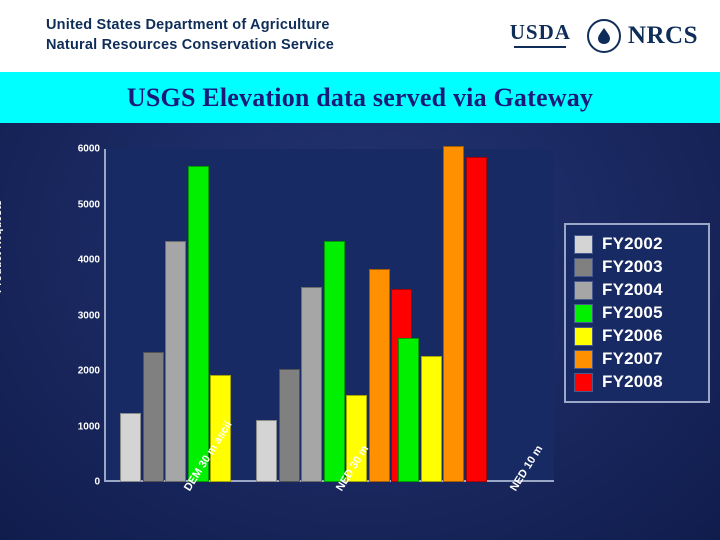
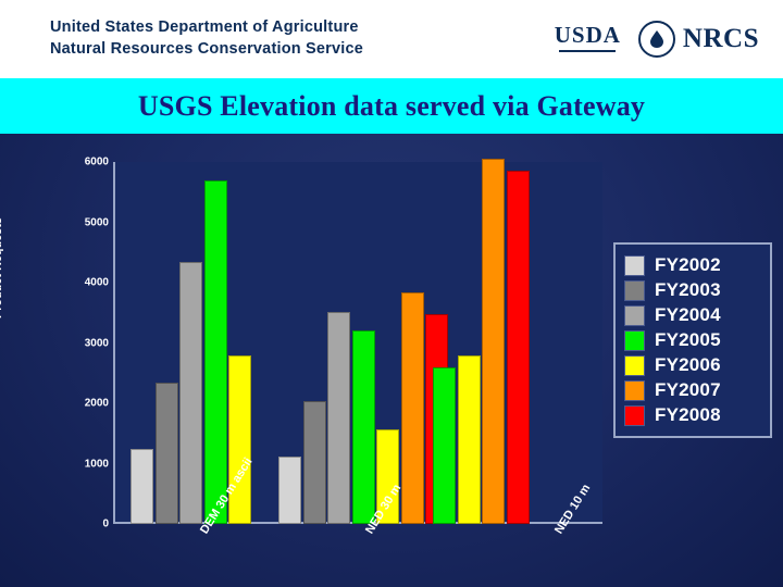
FY2006/DEM 30 m ascii: 1900 -> 2800
FY2005/NED 30 m: 4400 -> 3200
FY2006/NED 10 m: 2300 -> 2800
